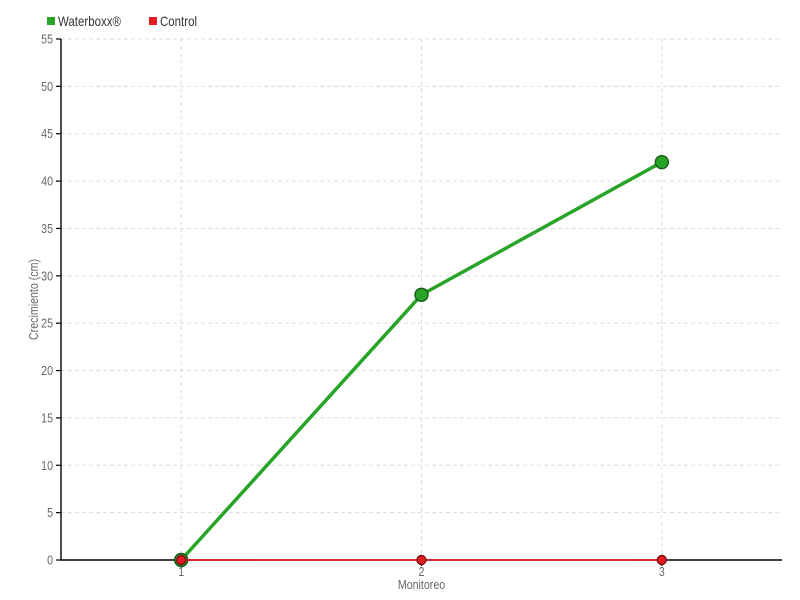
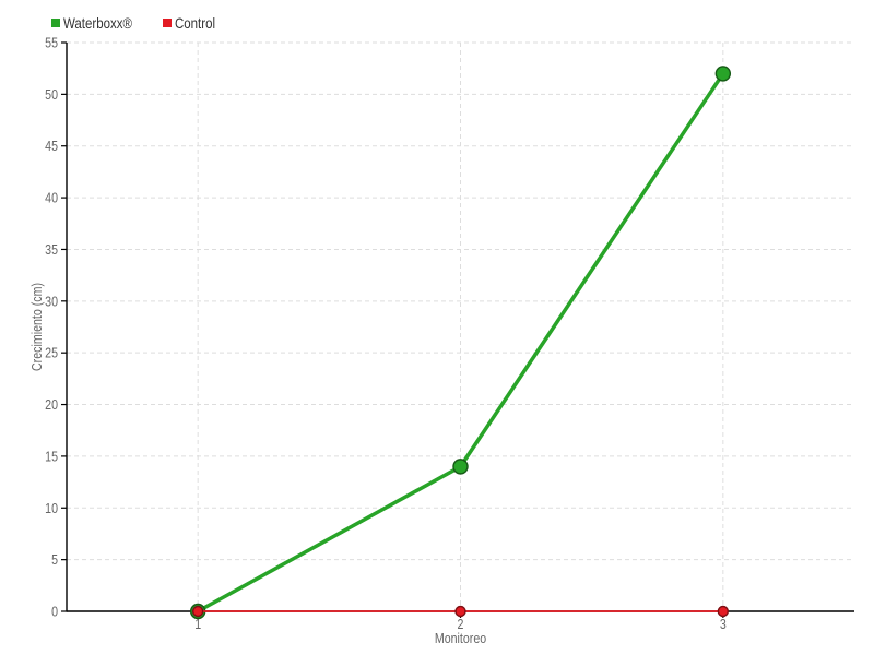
Waterboxx®/2: 28 -> 14
Waterboxx®/3: 42 -> 52
